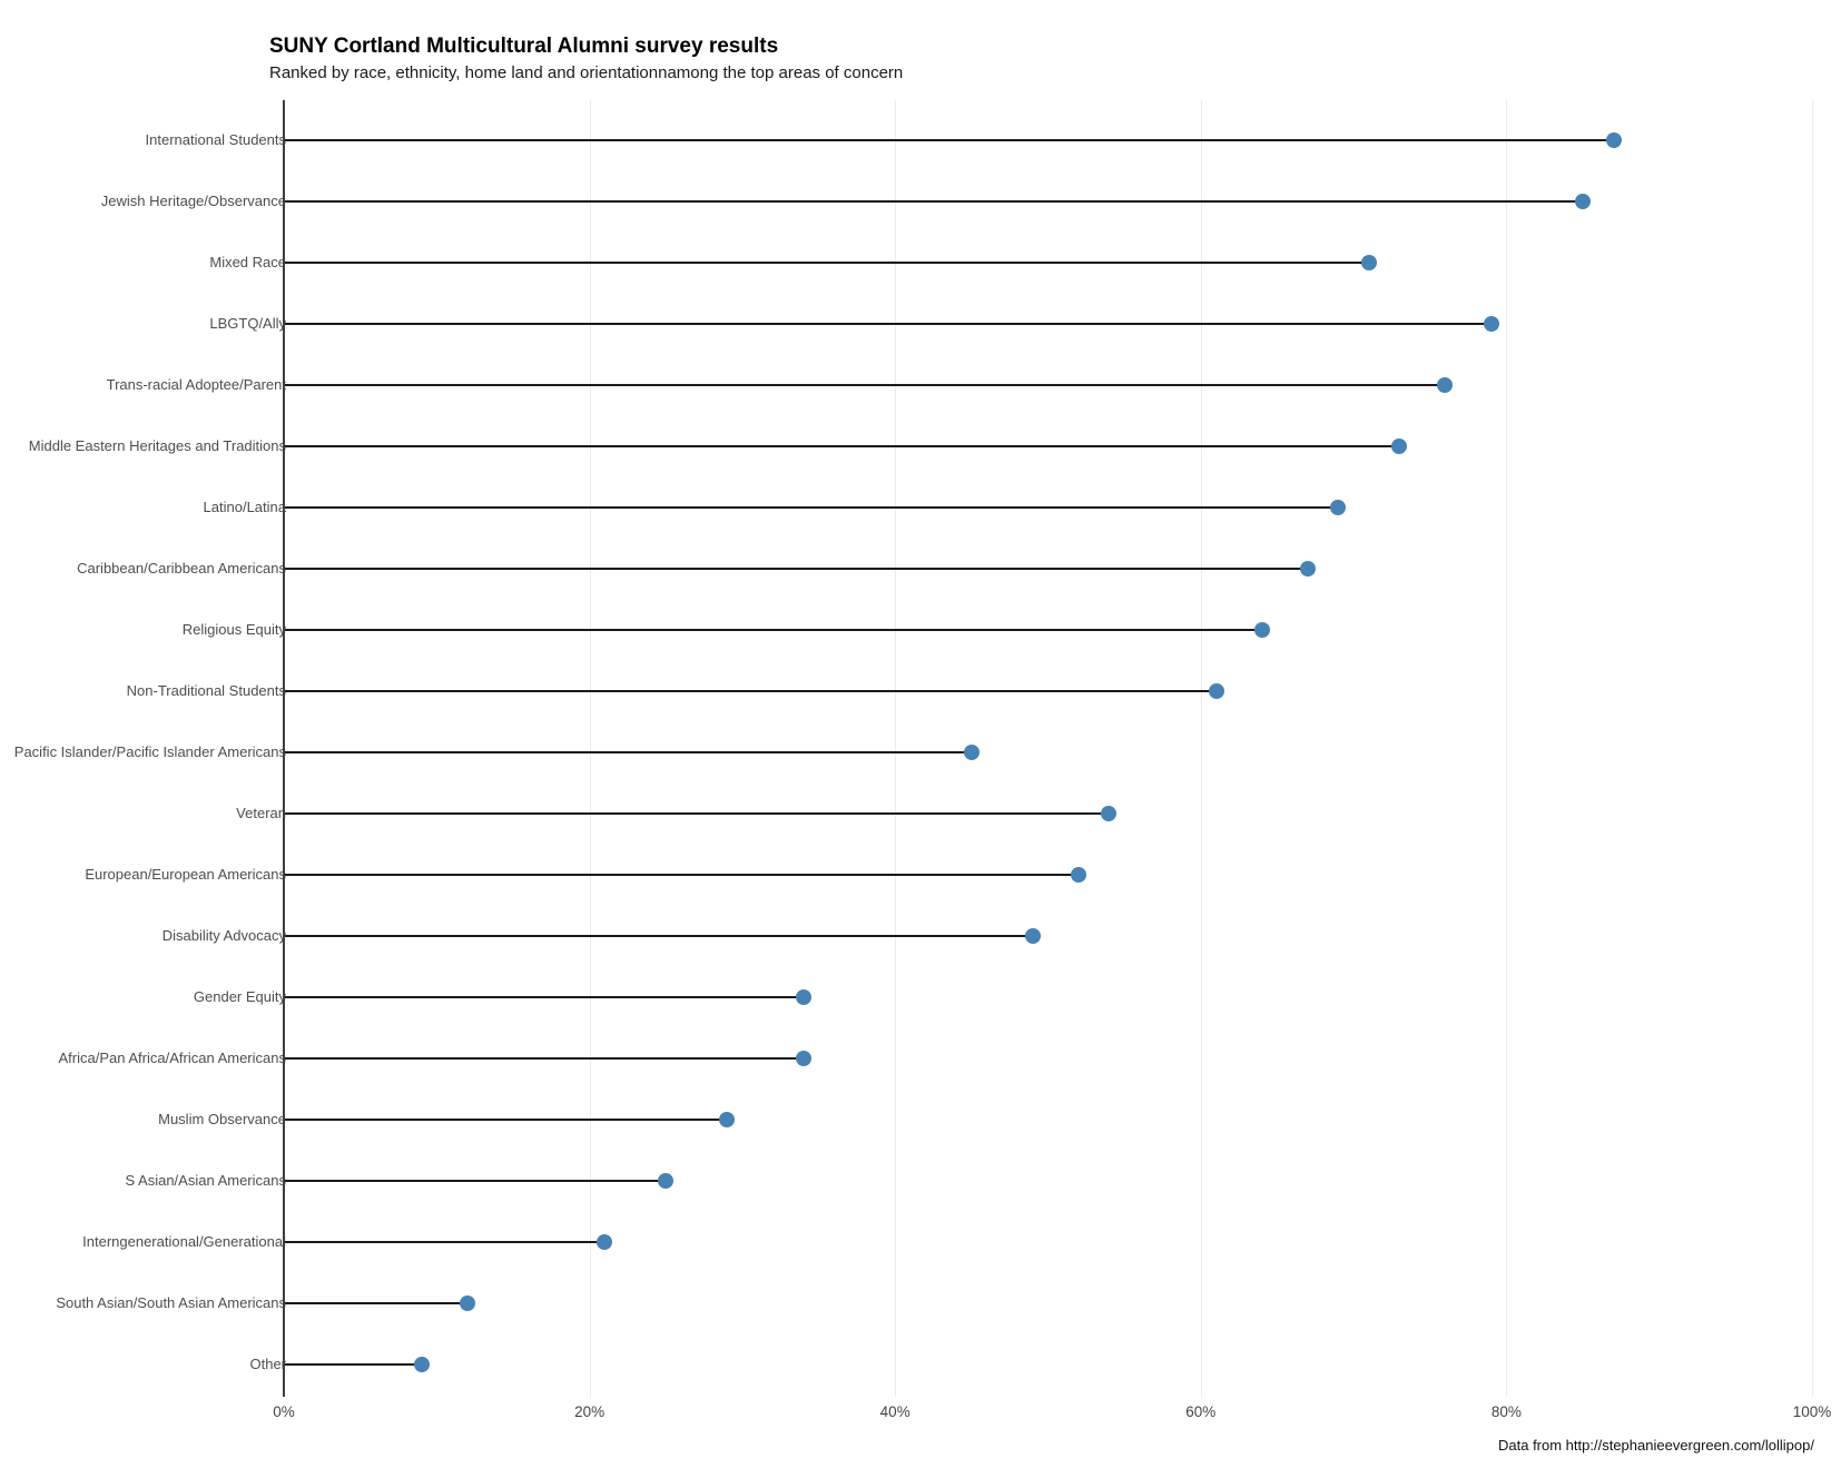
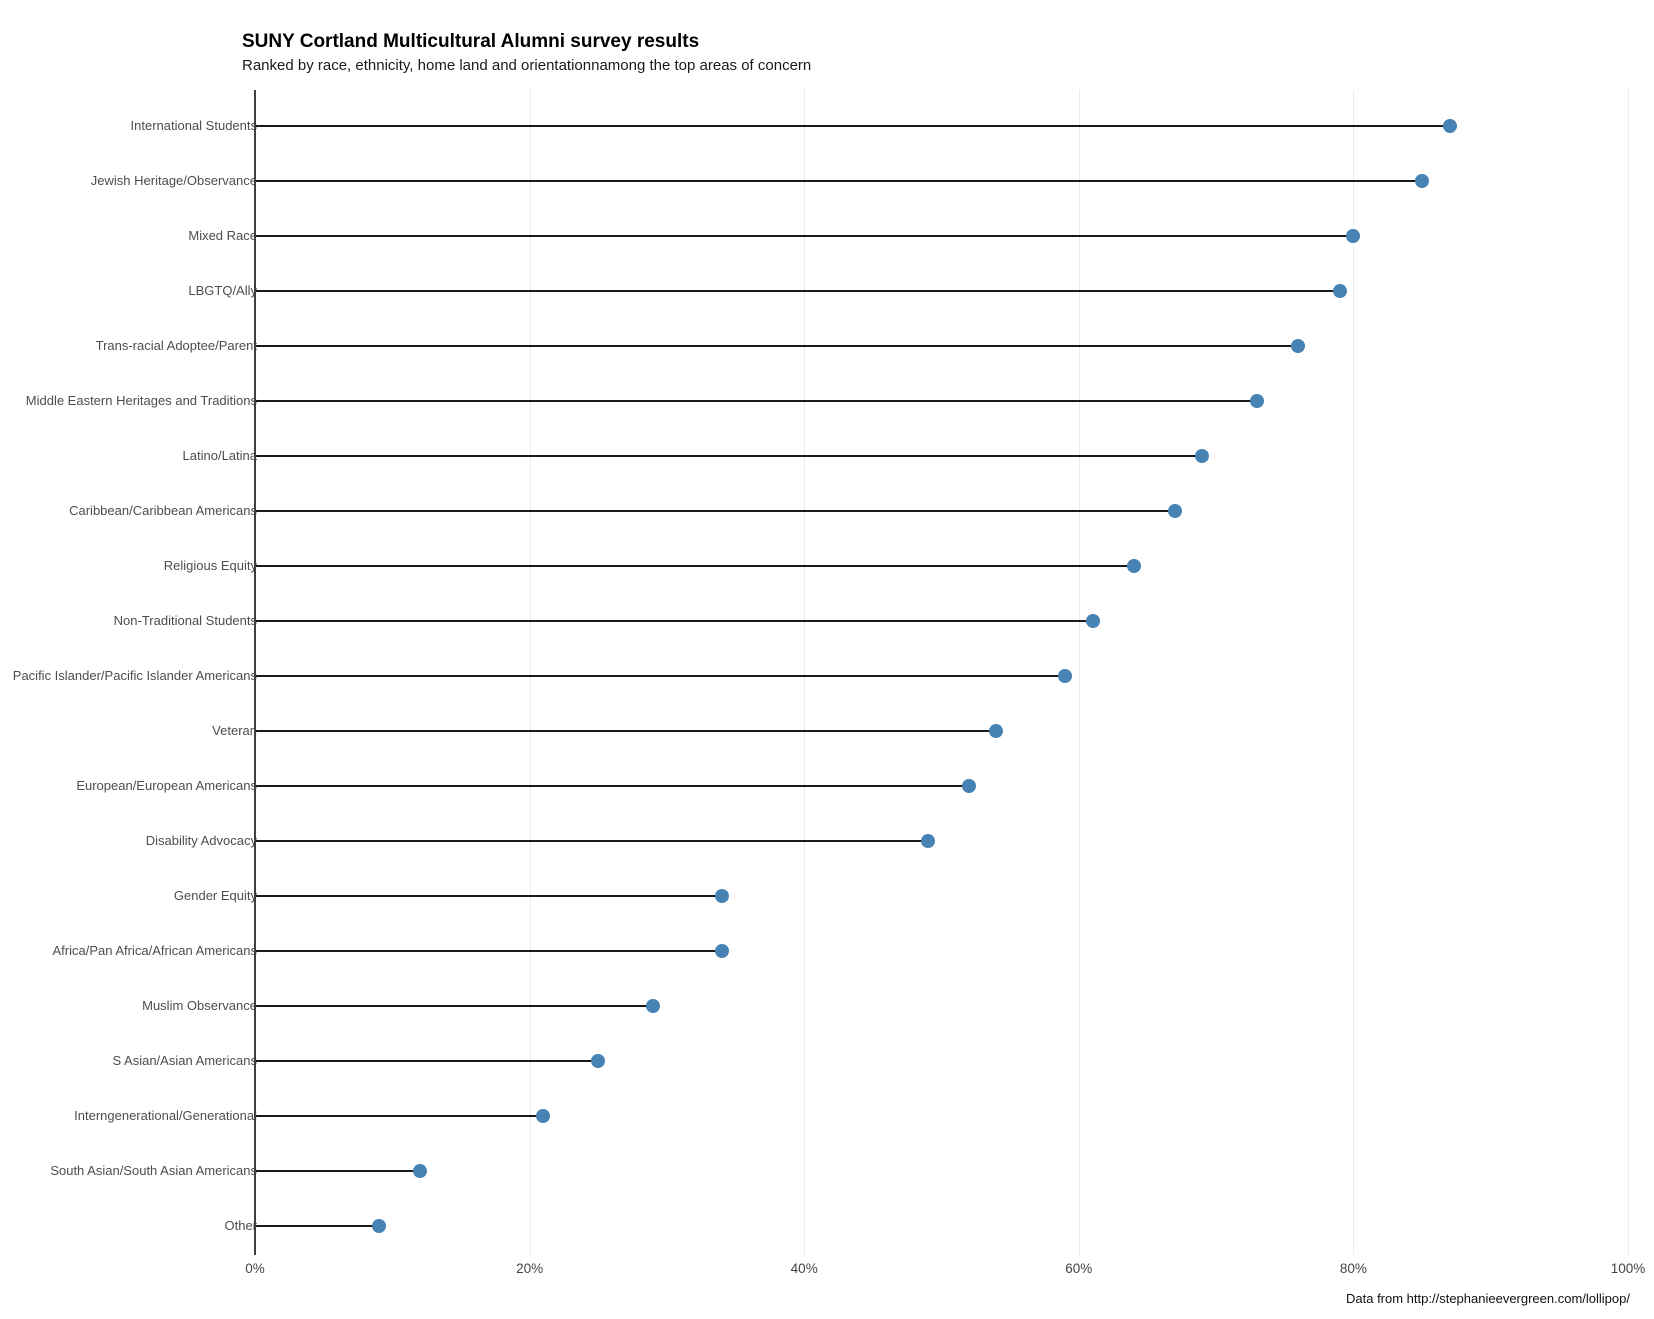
Mixed Race: 71% -> 80%
Pacific Islander/Pacific Islander Americans: 45% -> 59%
